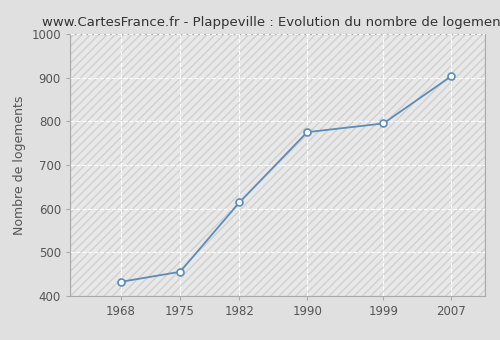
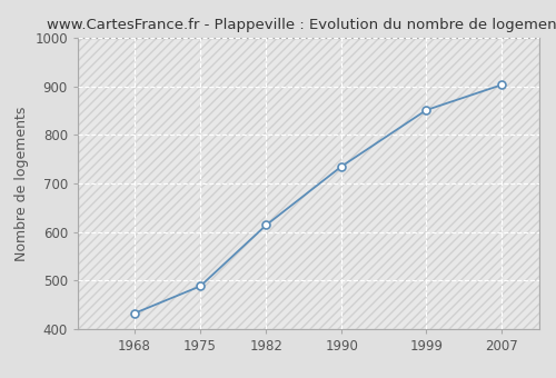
1975: 455 -> 488
1990: 775 -> 735
1999: 795 -> 851
